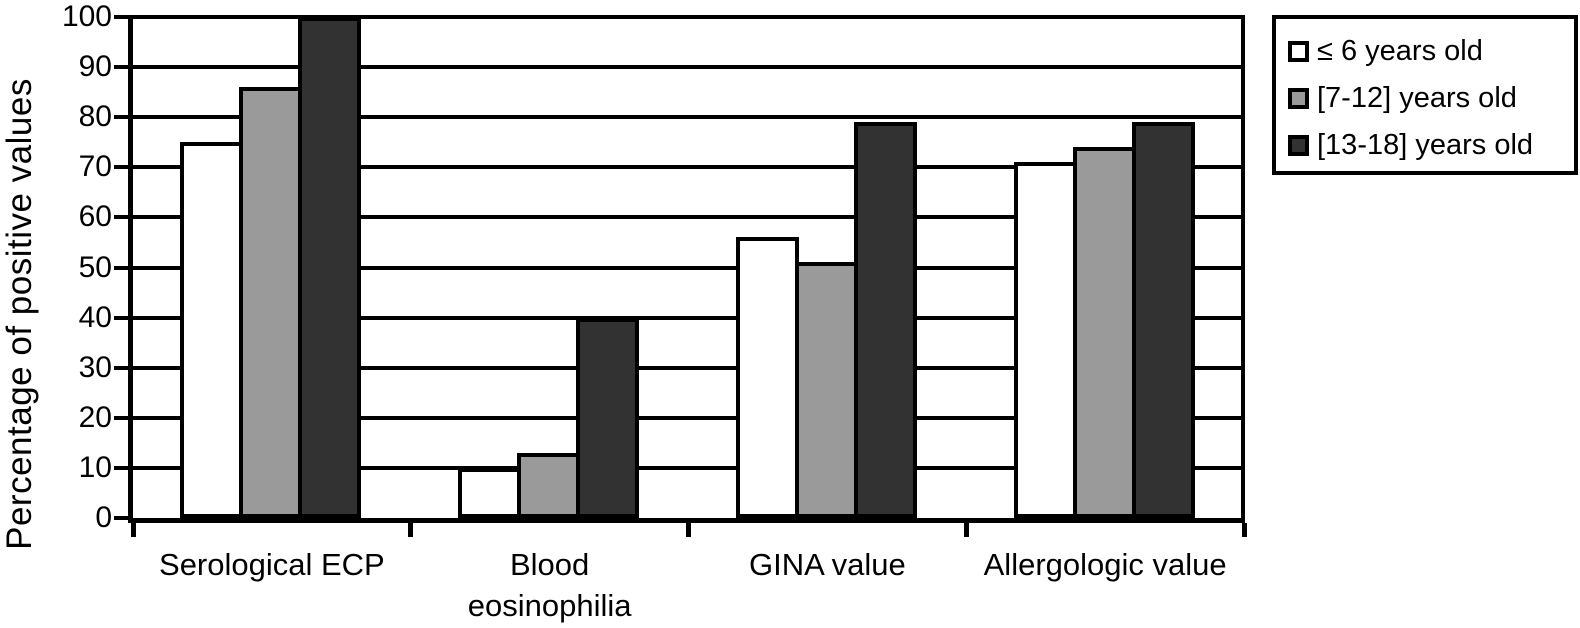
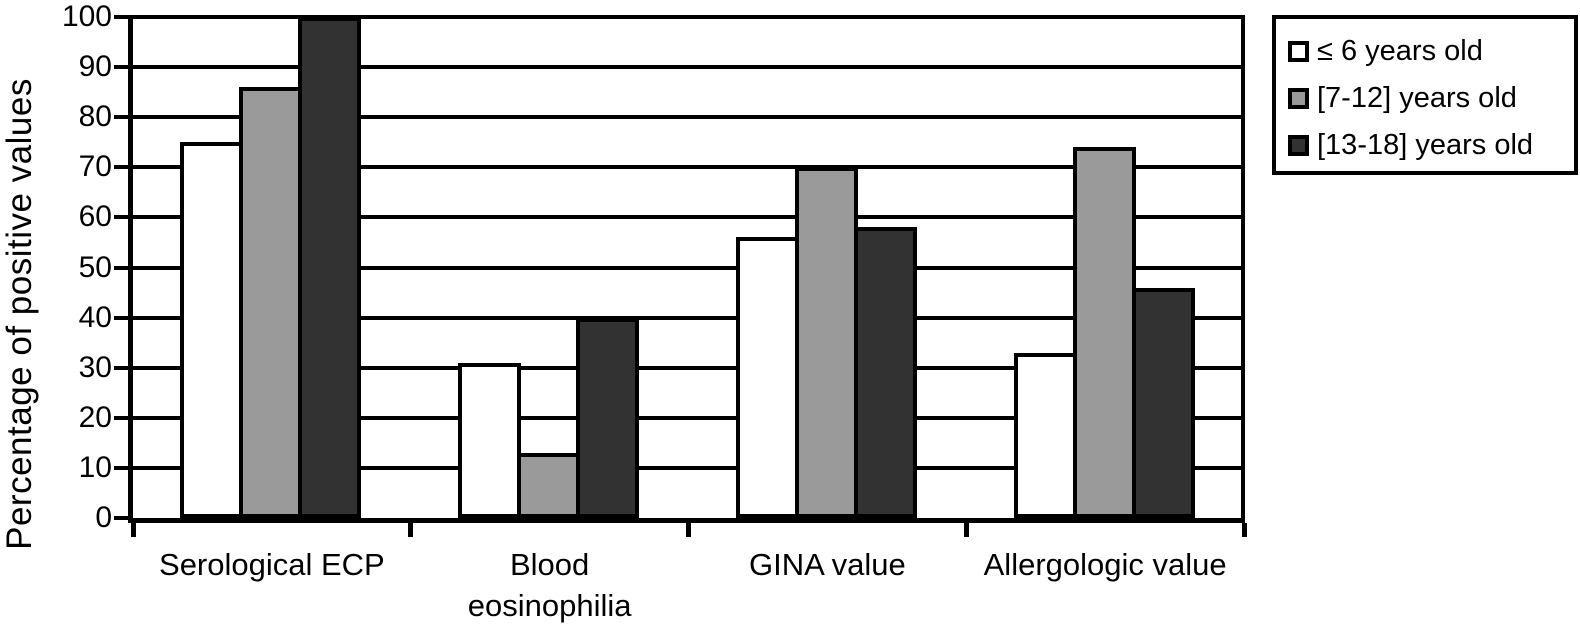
≤ 6 years old/Blood eosinophilia: 10 -> 31
[7-12] years old/GINA value: 51 -> 70
[13-18] years old/GINA value: 79 -> 58
≤ 6 years old/Allergologic value: 71 -> 33
[13-18] years old/Allergologic value: 79 -> 46
